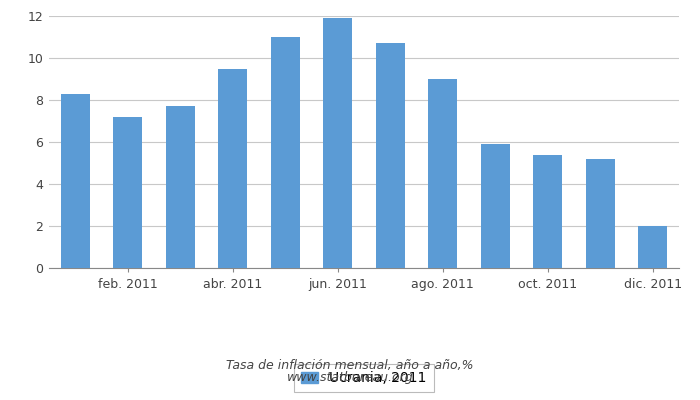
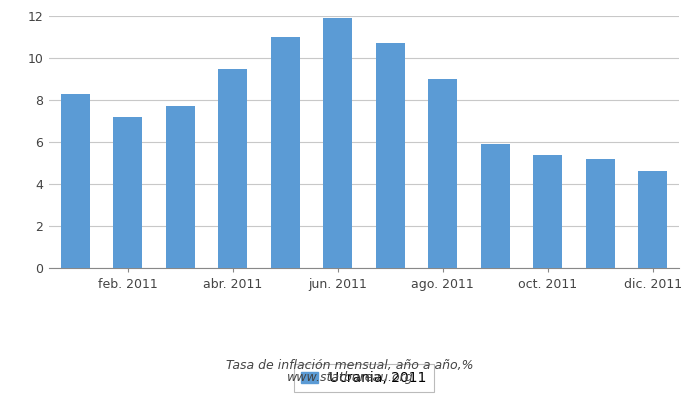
dic. 2011: 2.0 -> 4.6
